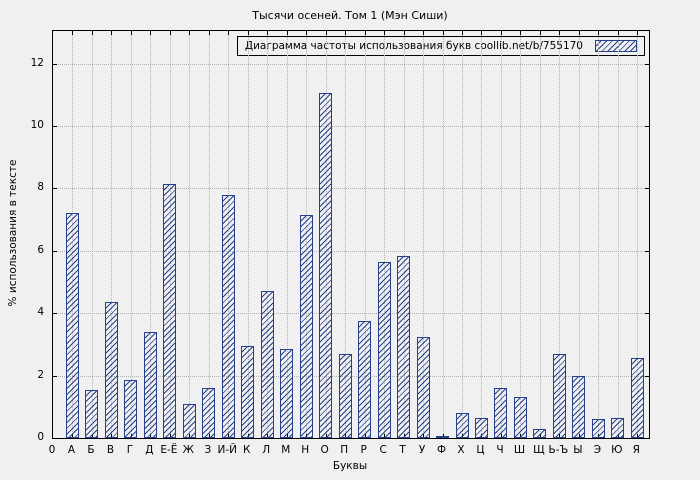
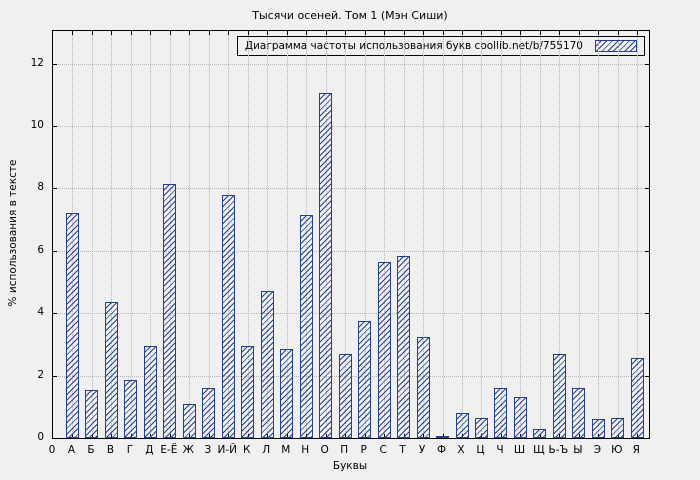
Д: 3.4 -> 3.0
Ы: 2.0 -> 1.6
